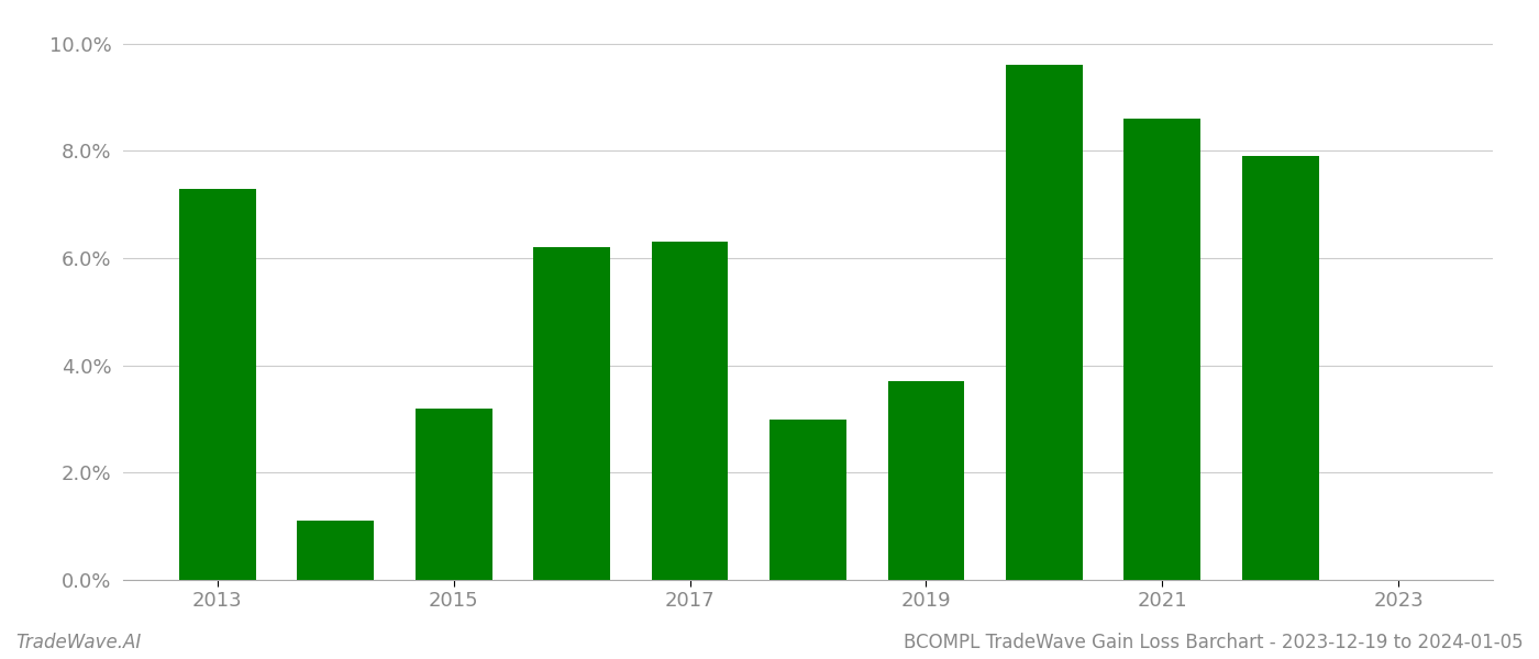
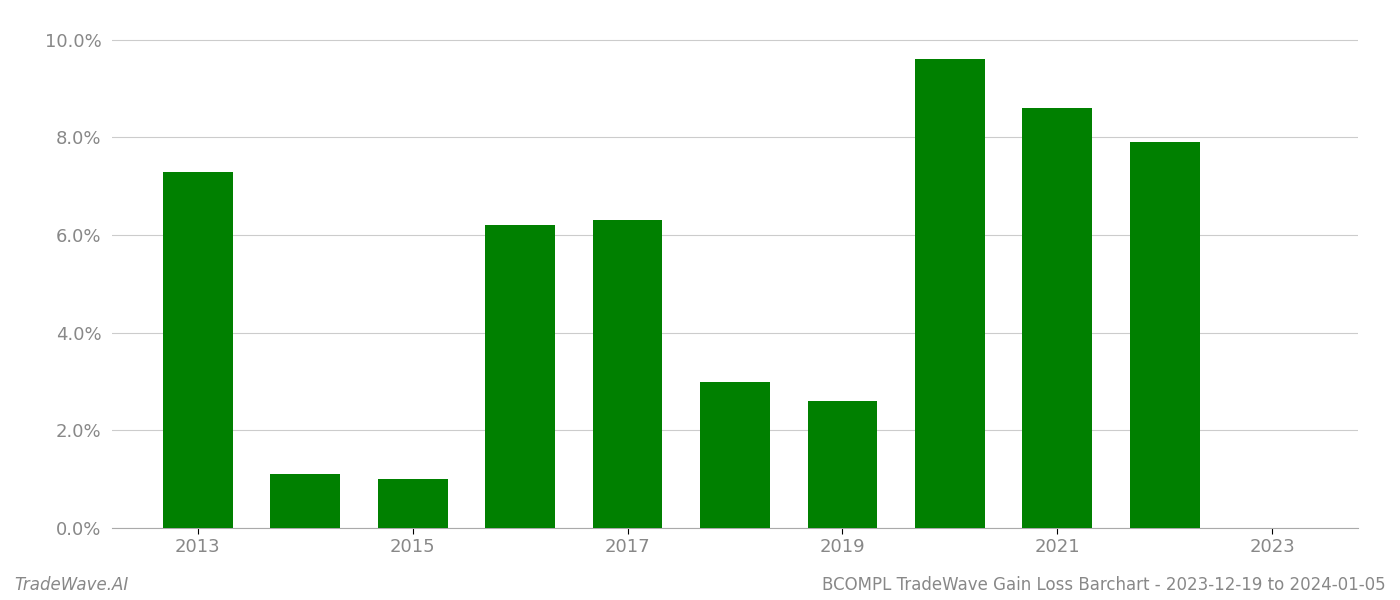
2015: 3.2% -> 1.0%
2019: 3.7% -> 2.6%
